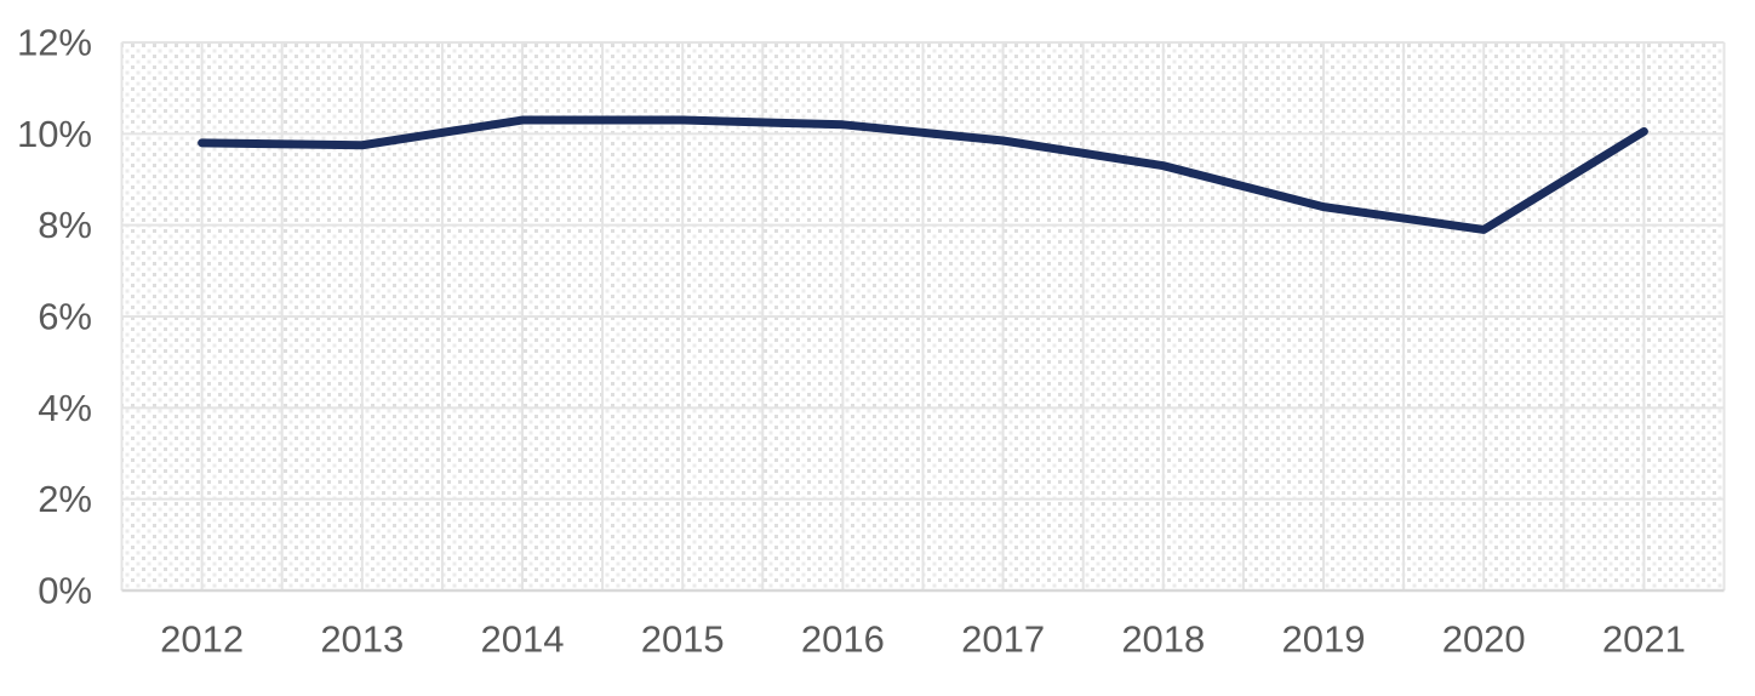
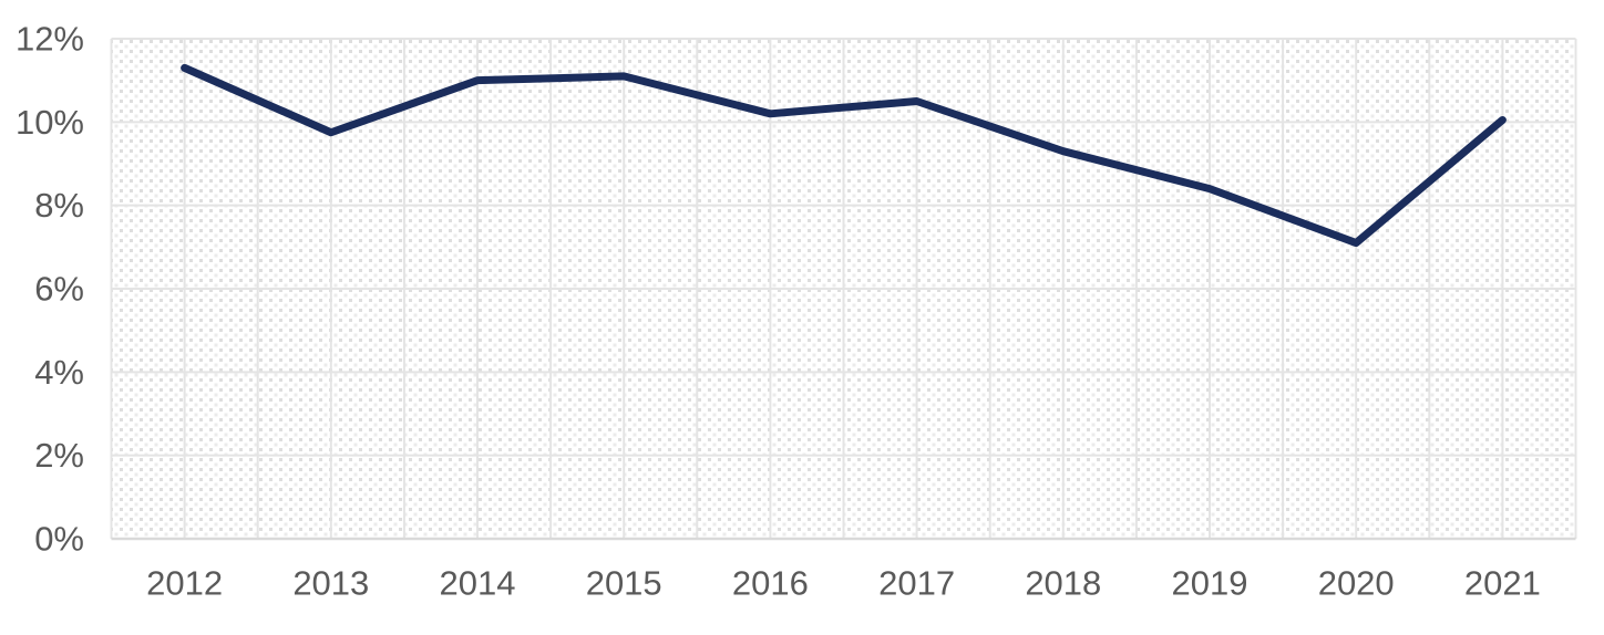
2012: 9.8% -> 11.3%
2014: 10.3% -> 11.0%
2015: 10.3% -> 11.1%
2017: 9.8% -> 10.5%
2020: 7.9% -> 7.1%
